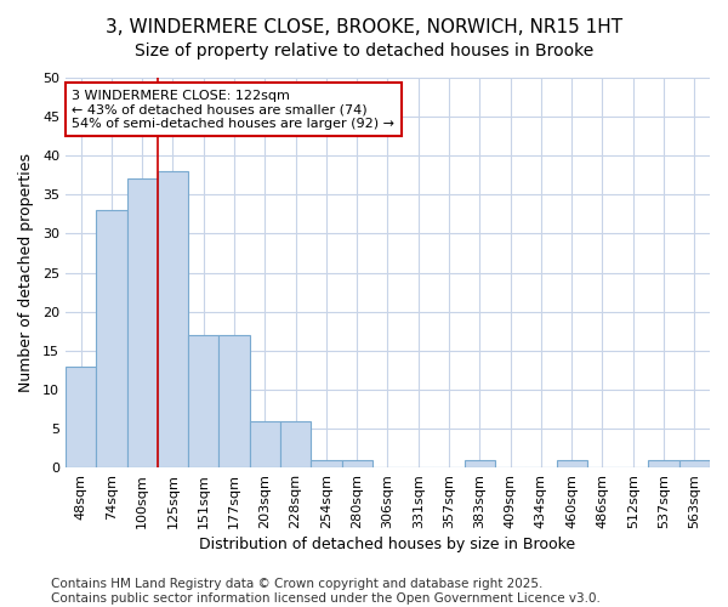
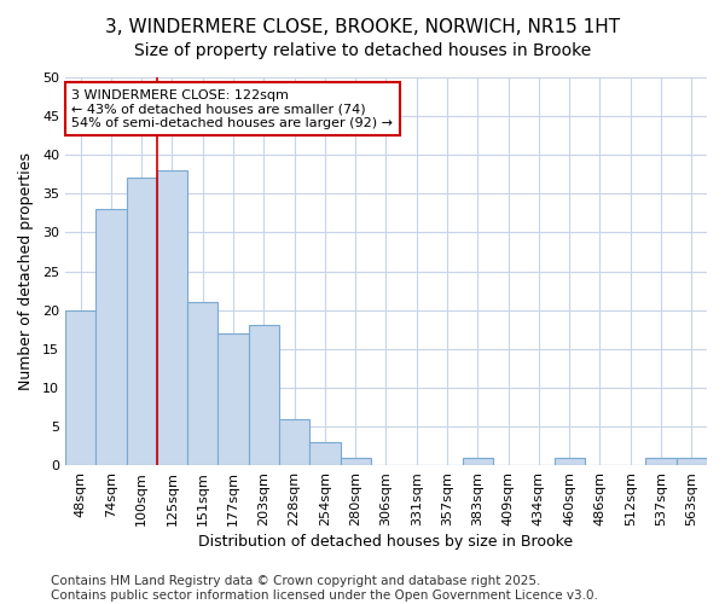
48sqm: 13 -> 20
151sqm: 17 -> 21
203sqm: 6 -> 18
254sqm: 1 -> 3
